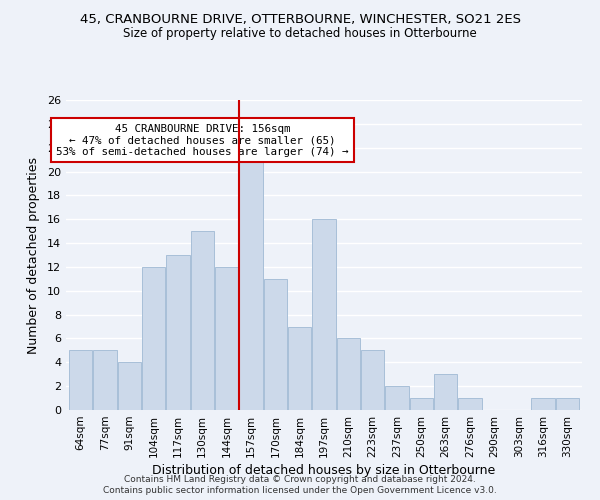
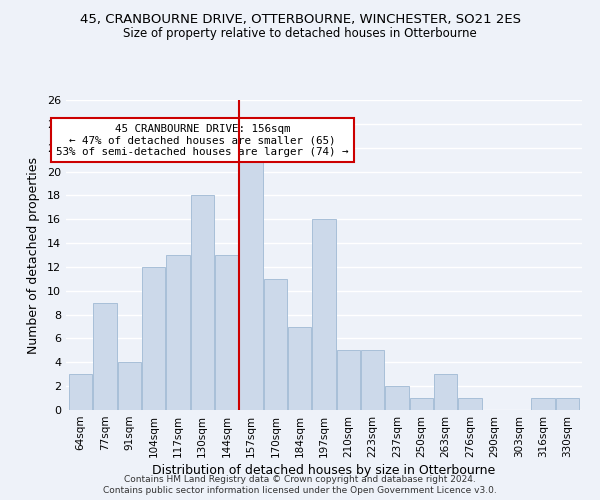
64sqm: 5 -> 3
77sqm: 5 -> 9
130sqm: 15 -> 18
144sqm: 12 -> 13
210sqm: 6 -> 5
